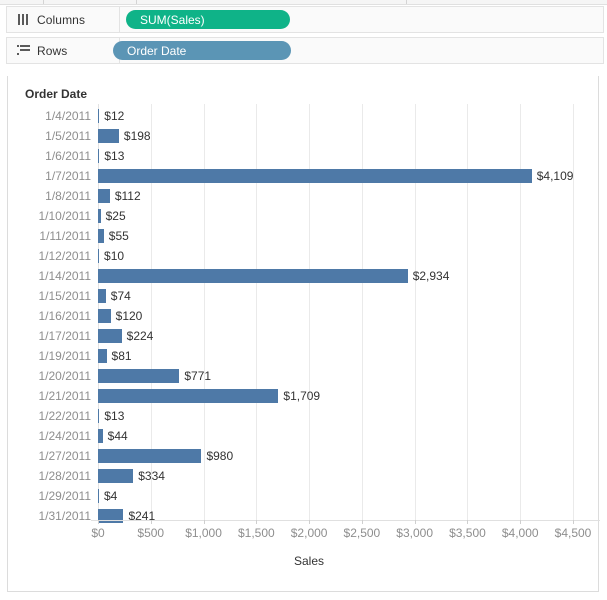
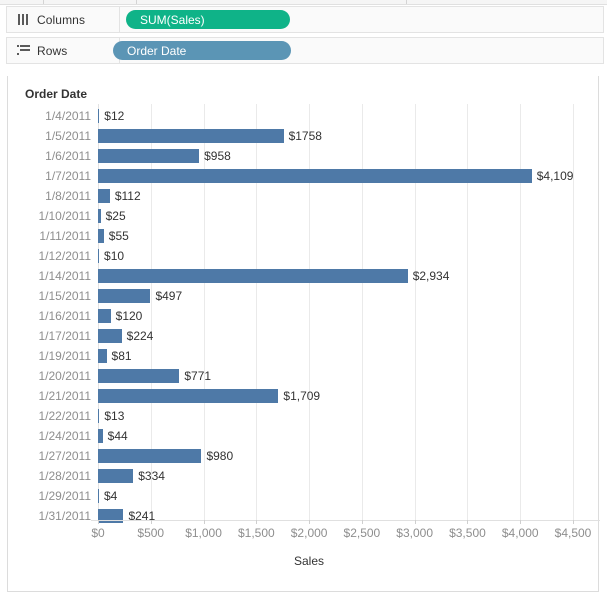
1/5/2011: $198 -> $1758
1/6/2011: $13 -> $958
1/15/2011: $74 -> $497
